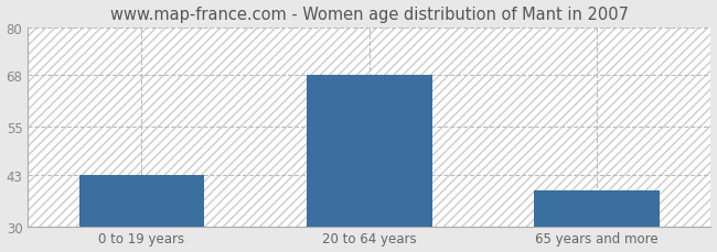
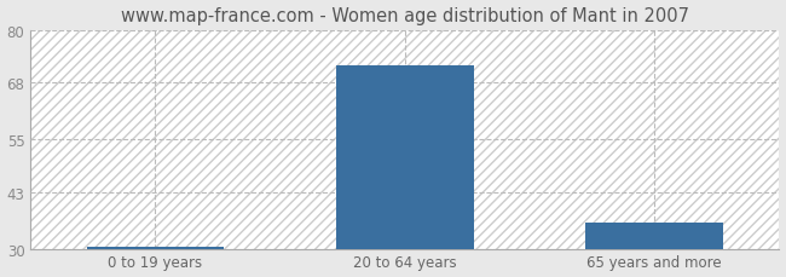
0 to 19 years: 43.0 -> 30.3
20 to 64 years: 68.0 -> 72.0
65 years and more: 39.0 -> 36.0
